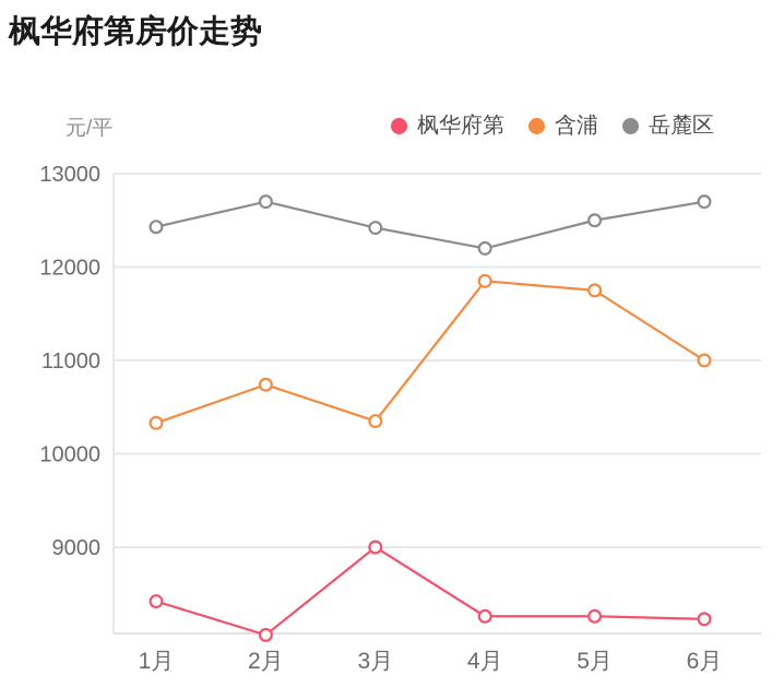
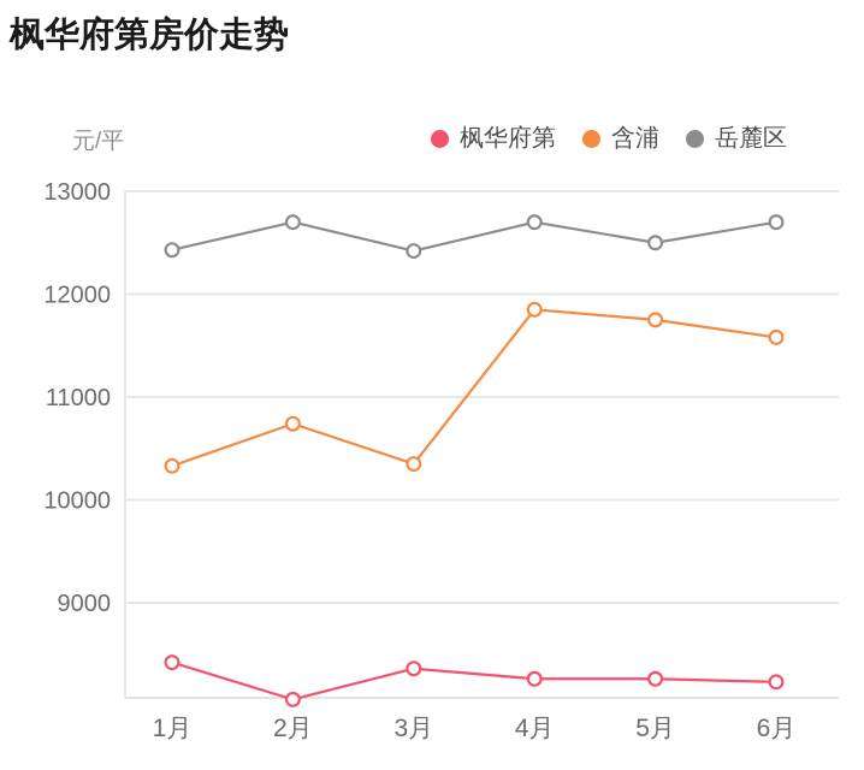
枫华府第/3月: 9000 -> 8400
岳麓区/4月: 12200 -> 12700
含浦/6月: 11000 -> 11600
